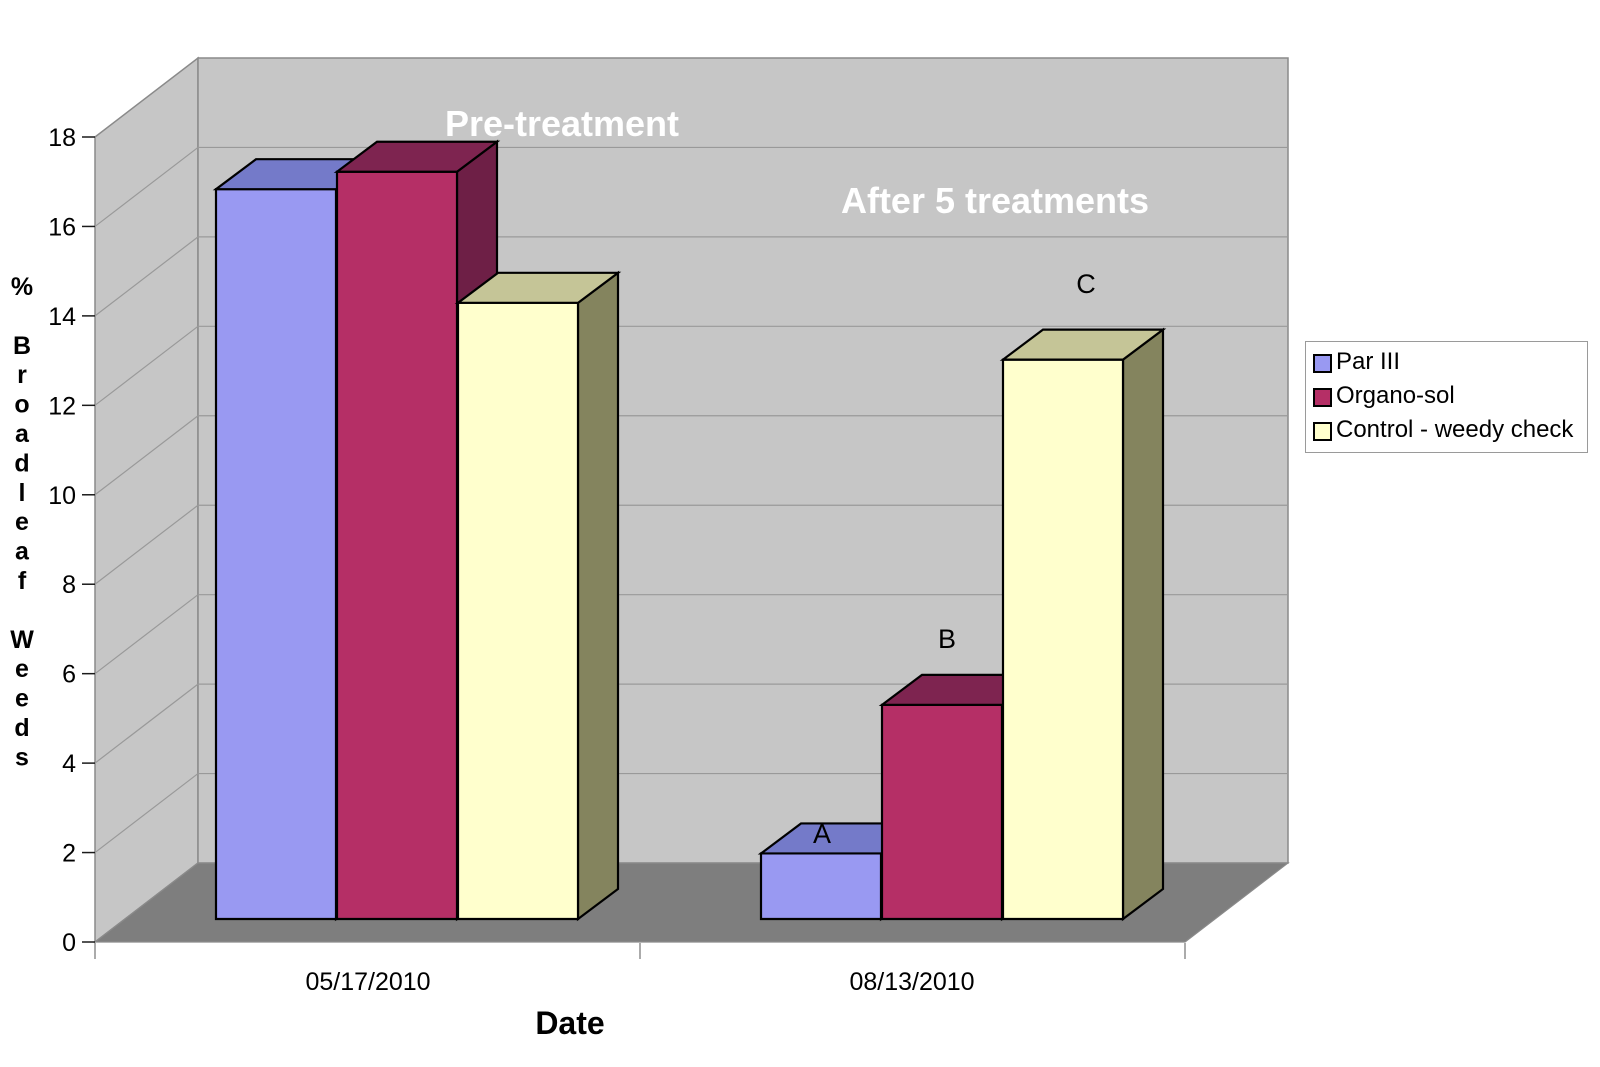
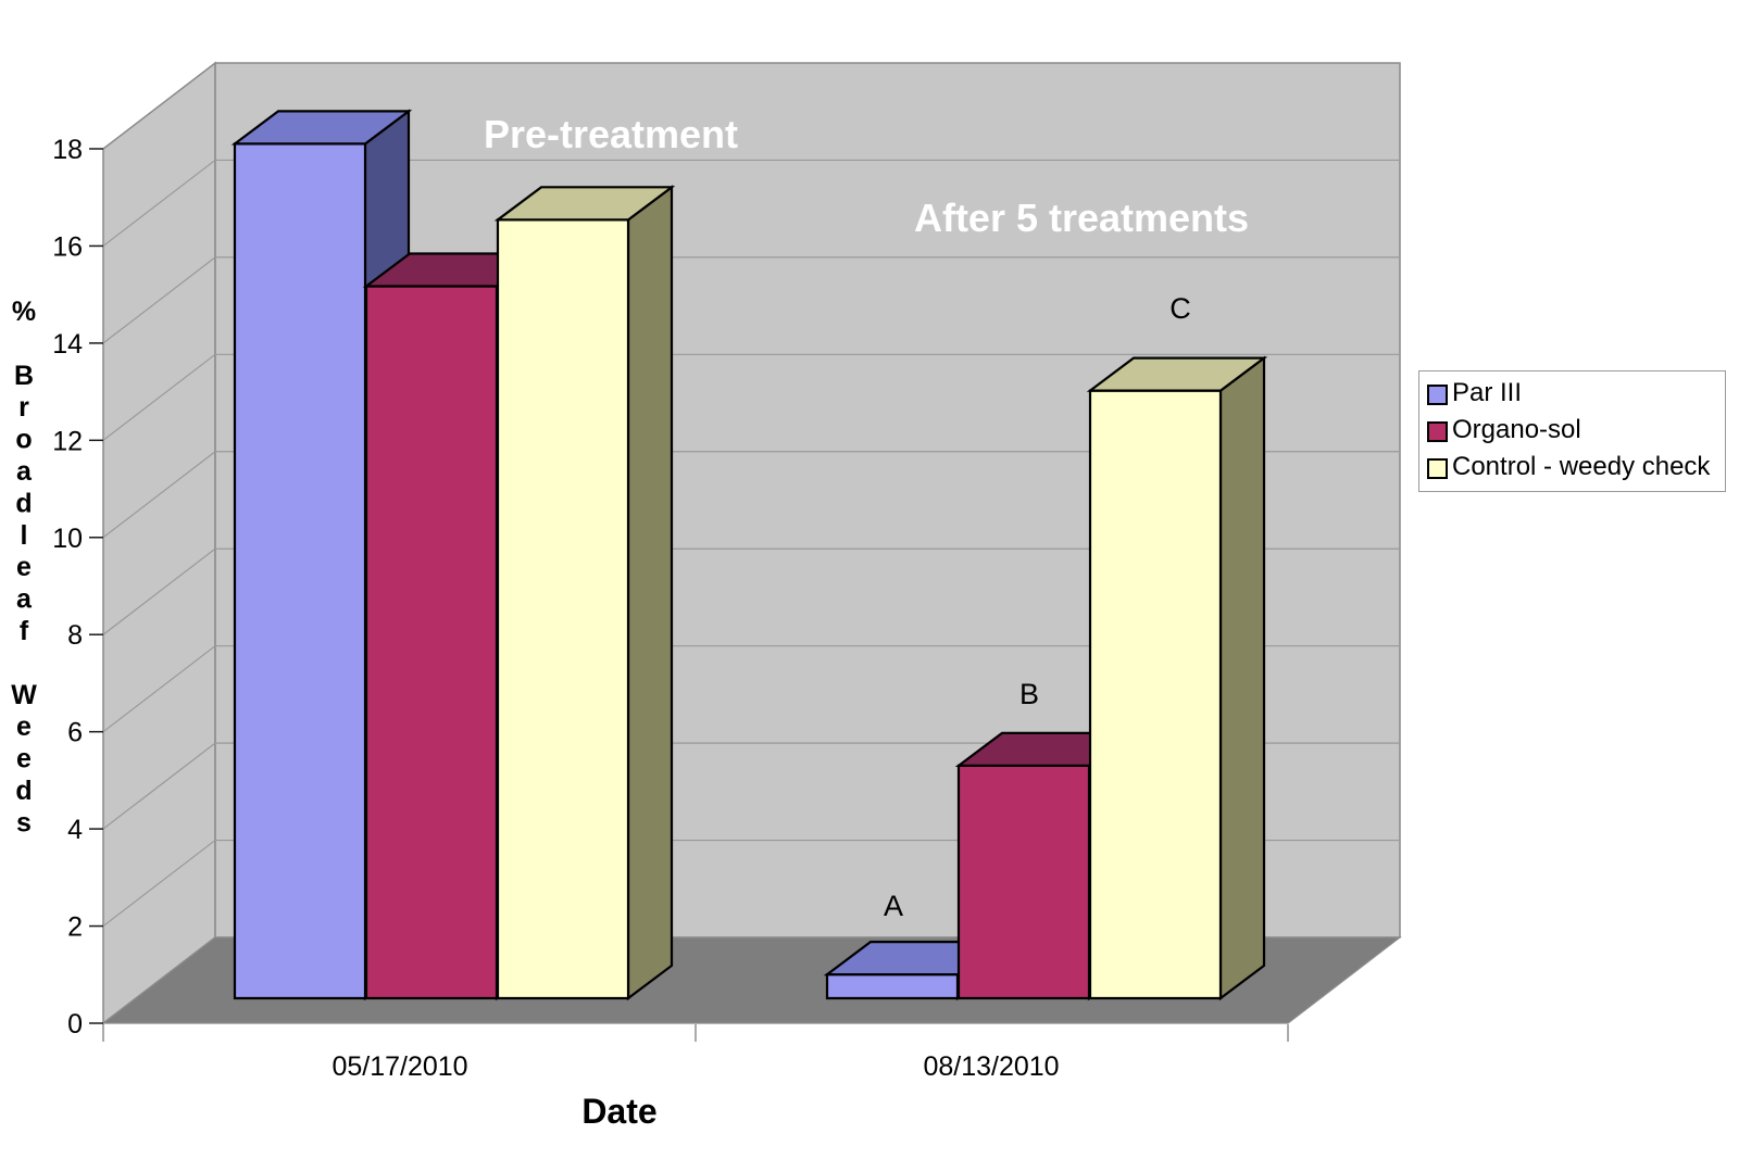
Par III/05/17/2010: 16.7 -> 18.0
Organo-sol/05/17/2010: 17.1 -> 15.0
Control - weedy check/05/17/2010: 14.1 -> 16.4
Par III/08/13/2010: 1.5 -> 0.5
